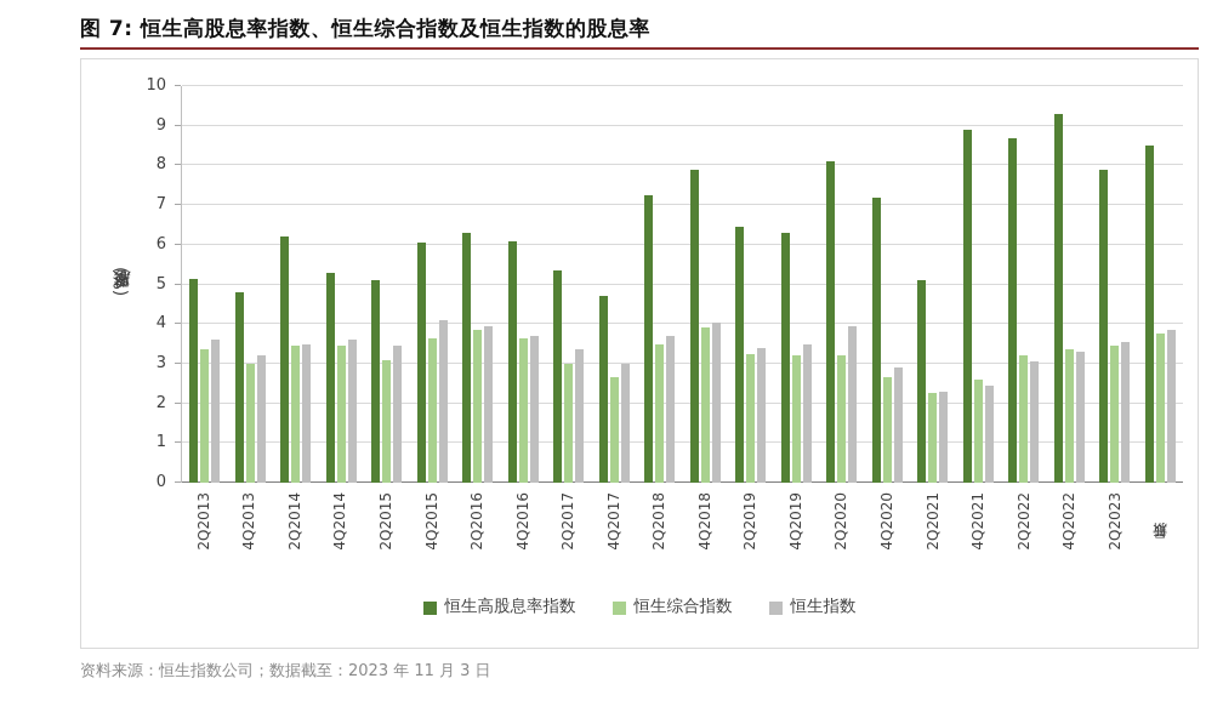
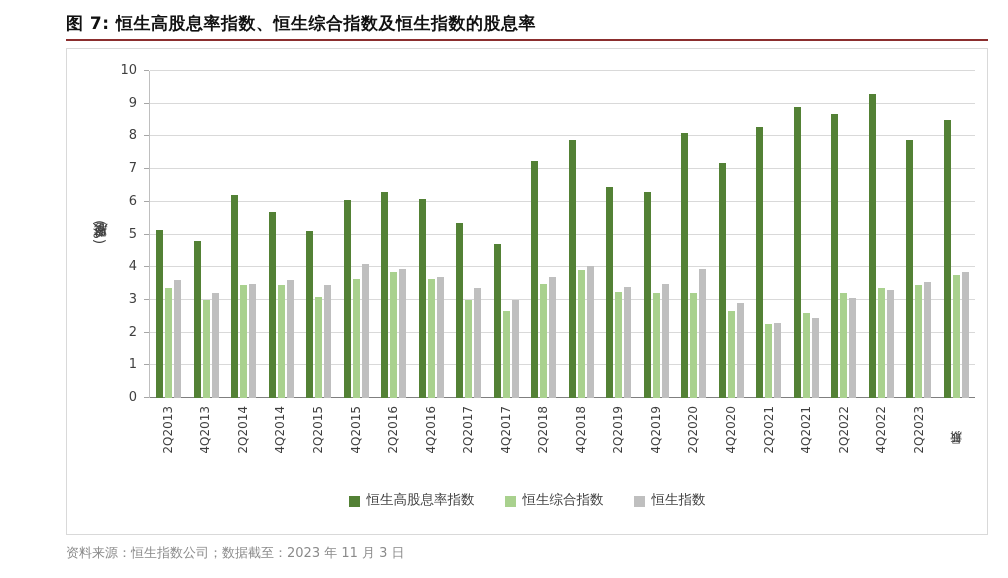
恒生高股息率指数/4Q2014: 5.3 -> 5.7
恒生高股息率指数/2Q2021: 5.1 -> 8.3
